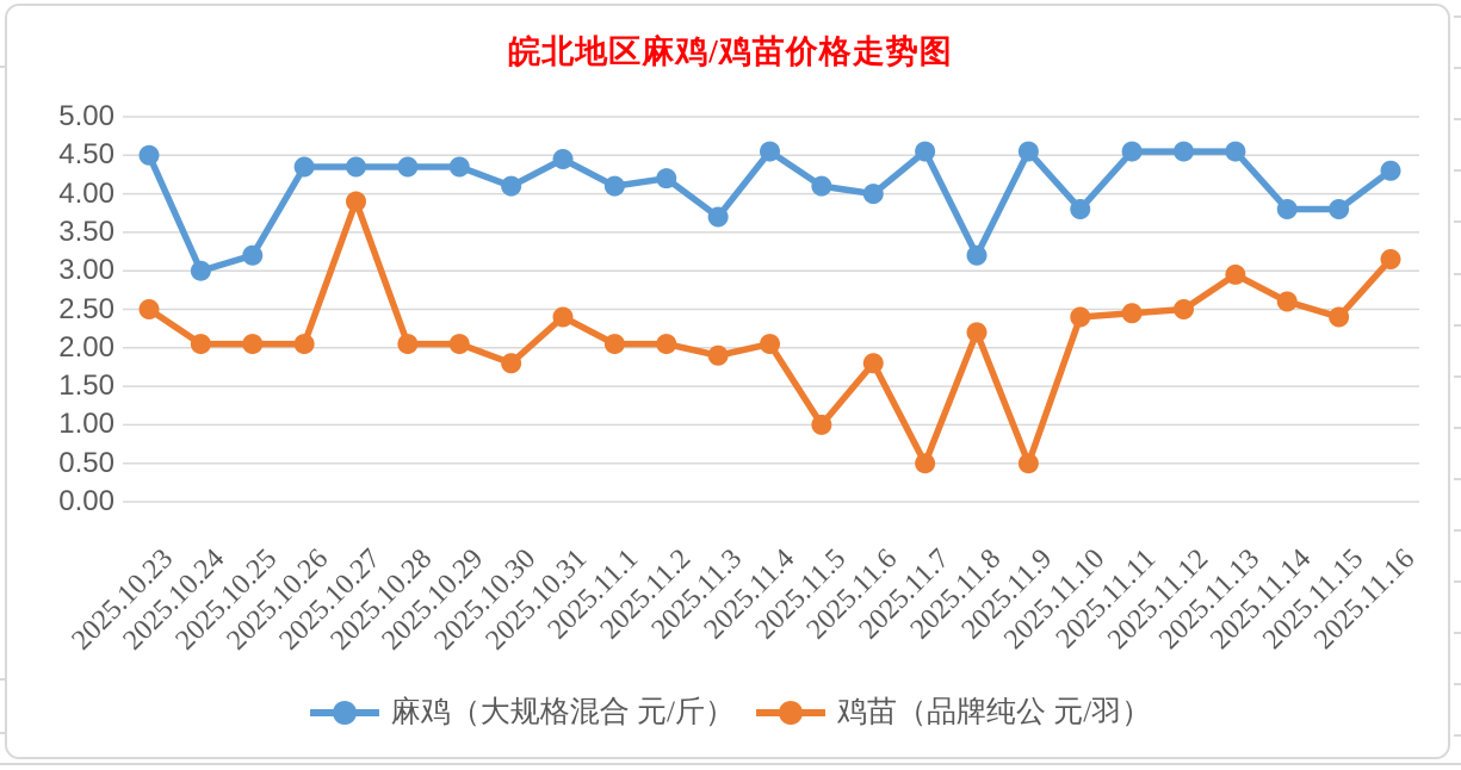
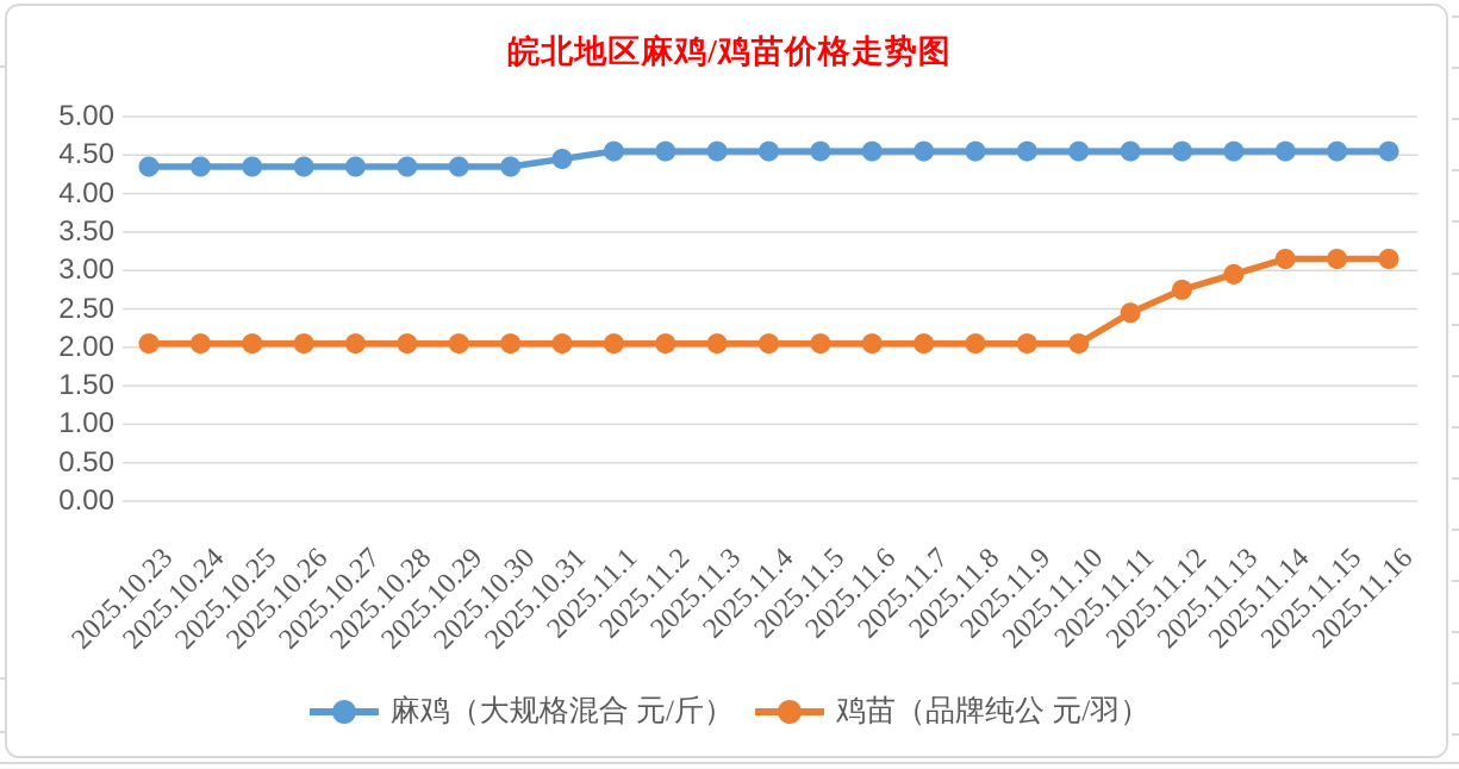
麻鸡（大规格混合 元/斤）/2025.10.23: 4.5 -> 4.3
鸡苗（品牌纯公 元/羽）/2025.10.23: 2.5 -> 2.0
麻鸡（大规格混合 元/斤）/2025.10.24: 3.0 -> 4.3
麻鸡（大规格混合 元/斤）/2025.10.25: 3.2 -> 4.3
鸡苗（品牌纯公 元/羽）/2025.10.27: 3.9 -> 2.0
麻鸡（大规格混合 元/斤）/2025.10.30: 4.1 -> 4.3
鸡苗（品牌纯公 元/羽）/2025.10.30: 1.8 -> 2.0
鸡苗（品牌纯公 元/羽）/2025.10.31: 2.4 -> 2.0
麻鸡（大规格混合 元/斤）/2025.11.1: 4.1 -> 4.5
麻鸡（大规格混合 元/斤）/2025.11.2: 4.2 -> 4.5
麻鸡（大规格混合 元/斤）/2025.11.3: 3.7 -> 4.5
鸡苗（品牌纯公 元/羽）/2025.11.3: 1.9 -> 2.0
麻鸡（大规格混合 元/斤）/2025.11.5: 4.1 -> 4.5
鸡苗（品牌纯公 元/羽）/2025.11.5: 1.0 -> 2.0
麻鸡（大规格混合 元/斤）/2025.11.6: 4.0 -> 4.5
鸡苗（品牌纯公 元/羽）/2025.11.6: 1.8 -> 2.0
鸡苗（品牌纯公 元/羽）/2025.11.7: 0.5 -> 2.0
麻鸡（大规格混合 元/斤）/2025.11.8: 3.2 -> 4.5
鸡苗（品牌纯公 元/羽）/2025.11.8: 2.2 -> 2.0
鸡苗（品牌纯公 元/羽）/2025.11.9: 0.5 -> 2.0
麻鸡（大规格混合 元/斤）/2025.11.10: 3.8 -> 4.5
鸡苗（品牌纯公 元/羽）/2025.11.10: 2.4 -> 2.0
鸡苗（品牌纯公 元/羽）/2025.11.12: 2.5 -> 2.8
麻鸡（大规格混合 元/斤）/2025.11.14: 3.8 -> 4.5
鸡苗（品牌纯公 元/羽）/2025.11.14: 2.6 -> 3.1
麻鸡（大规格混合 元/斤）/2025.11.15: 3.8 -> 4.5
鸡苗（品牌纯公 元/羽）/2025.11.15: 2.4 -> 3.1
麻鸡（大规格混合 元/斤）/2025.11.16: 4.3 -> 4.5
